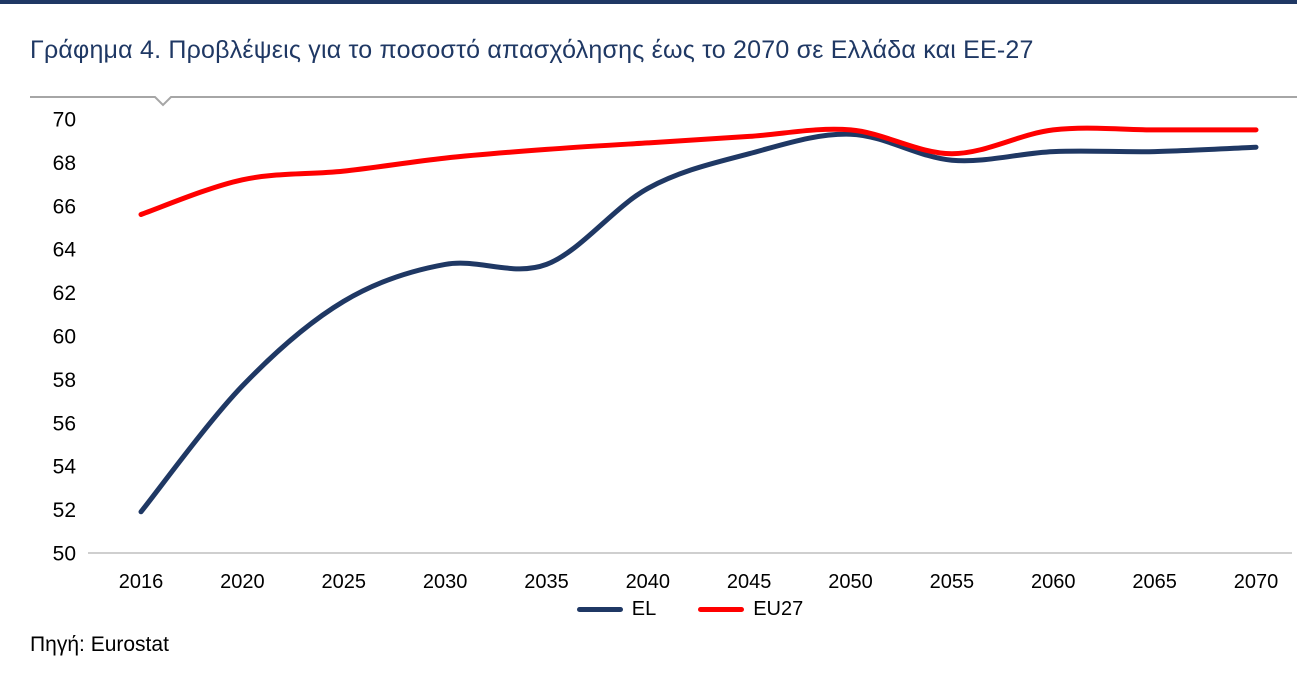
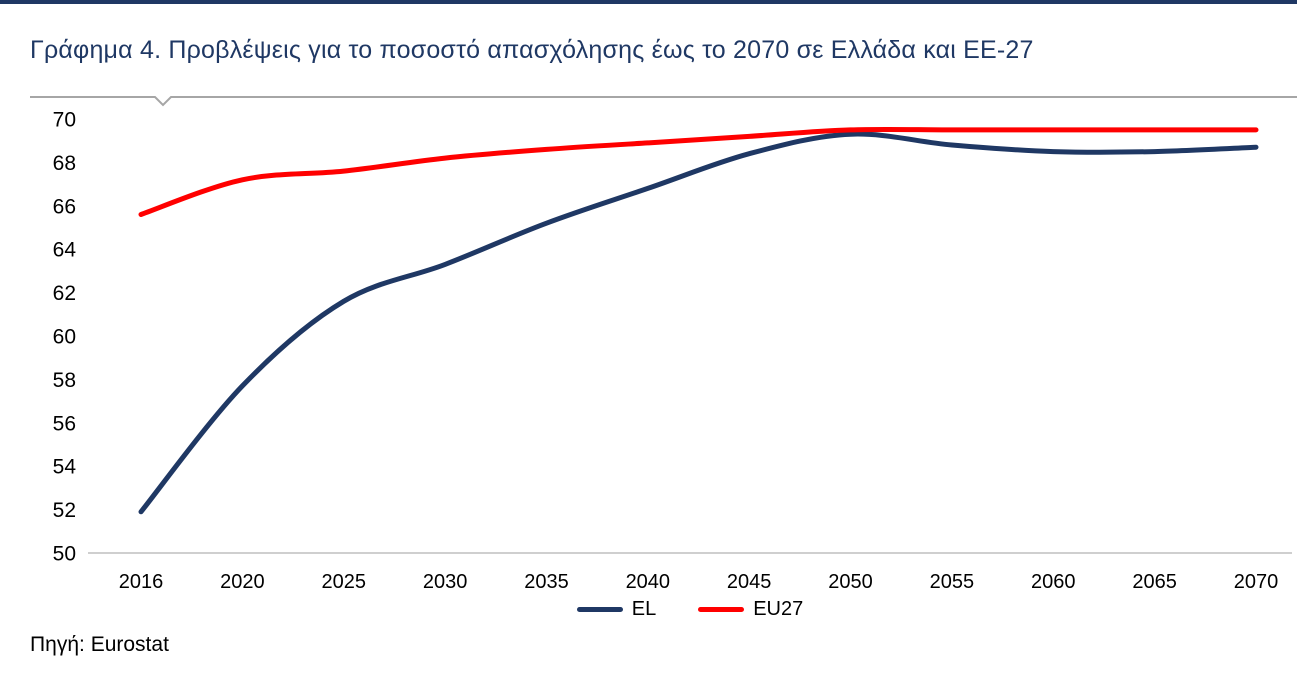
EL/2035: 63.3 -> 65.2
EL/2055: 68.1 -> 68.8
EU27/2055: 68.4 -> 69.5
